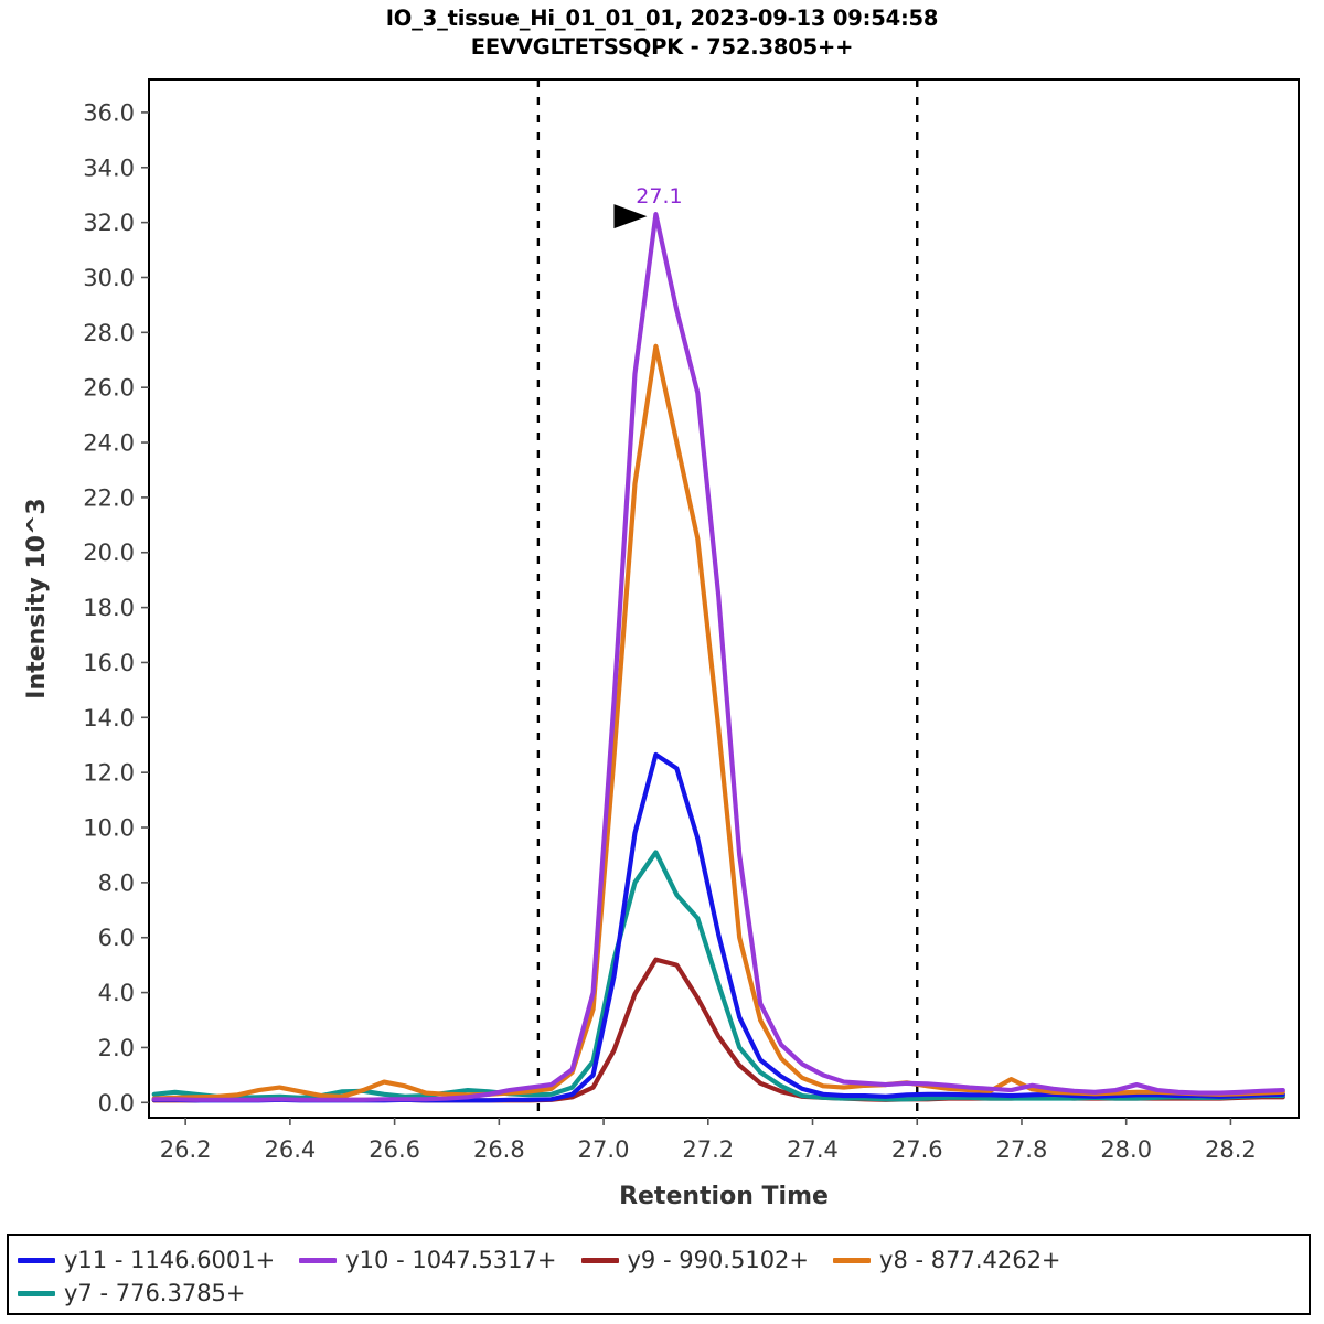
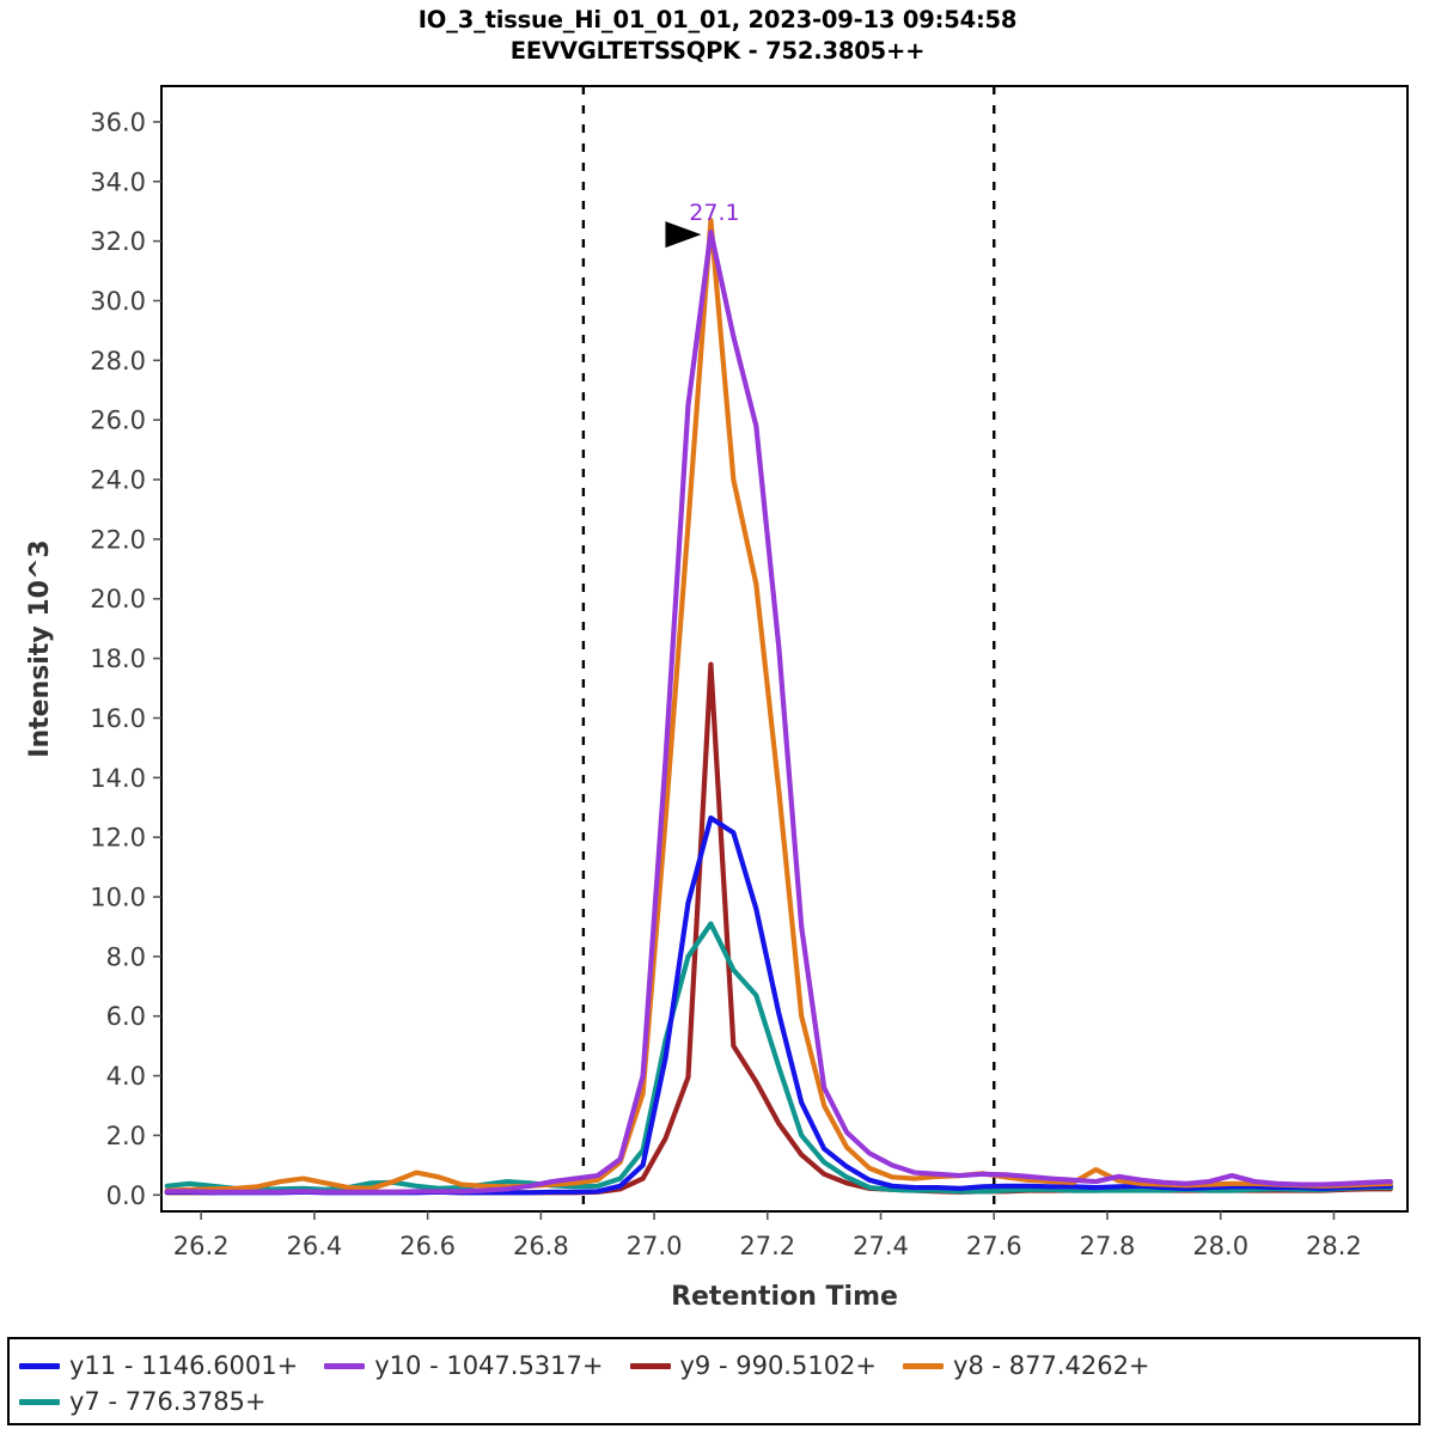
y9 - 990.5102+/27.1: 5.2 -> 17.8
y8 - 877.4262+/27.1: 27.5 -> 32.7
